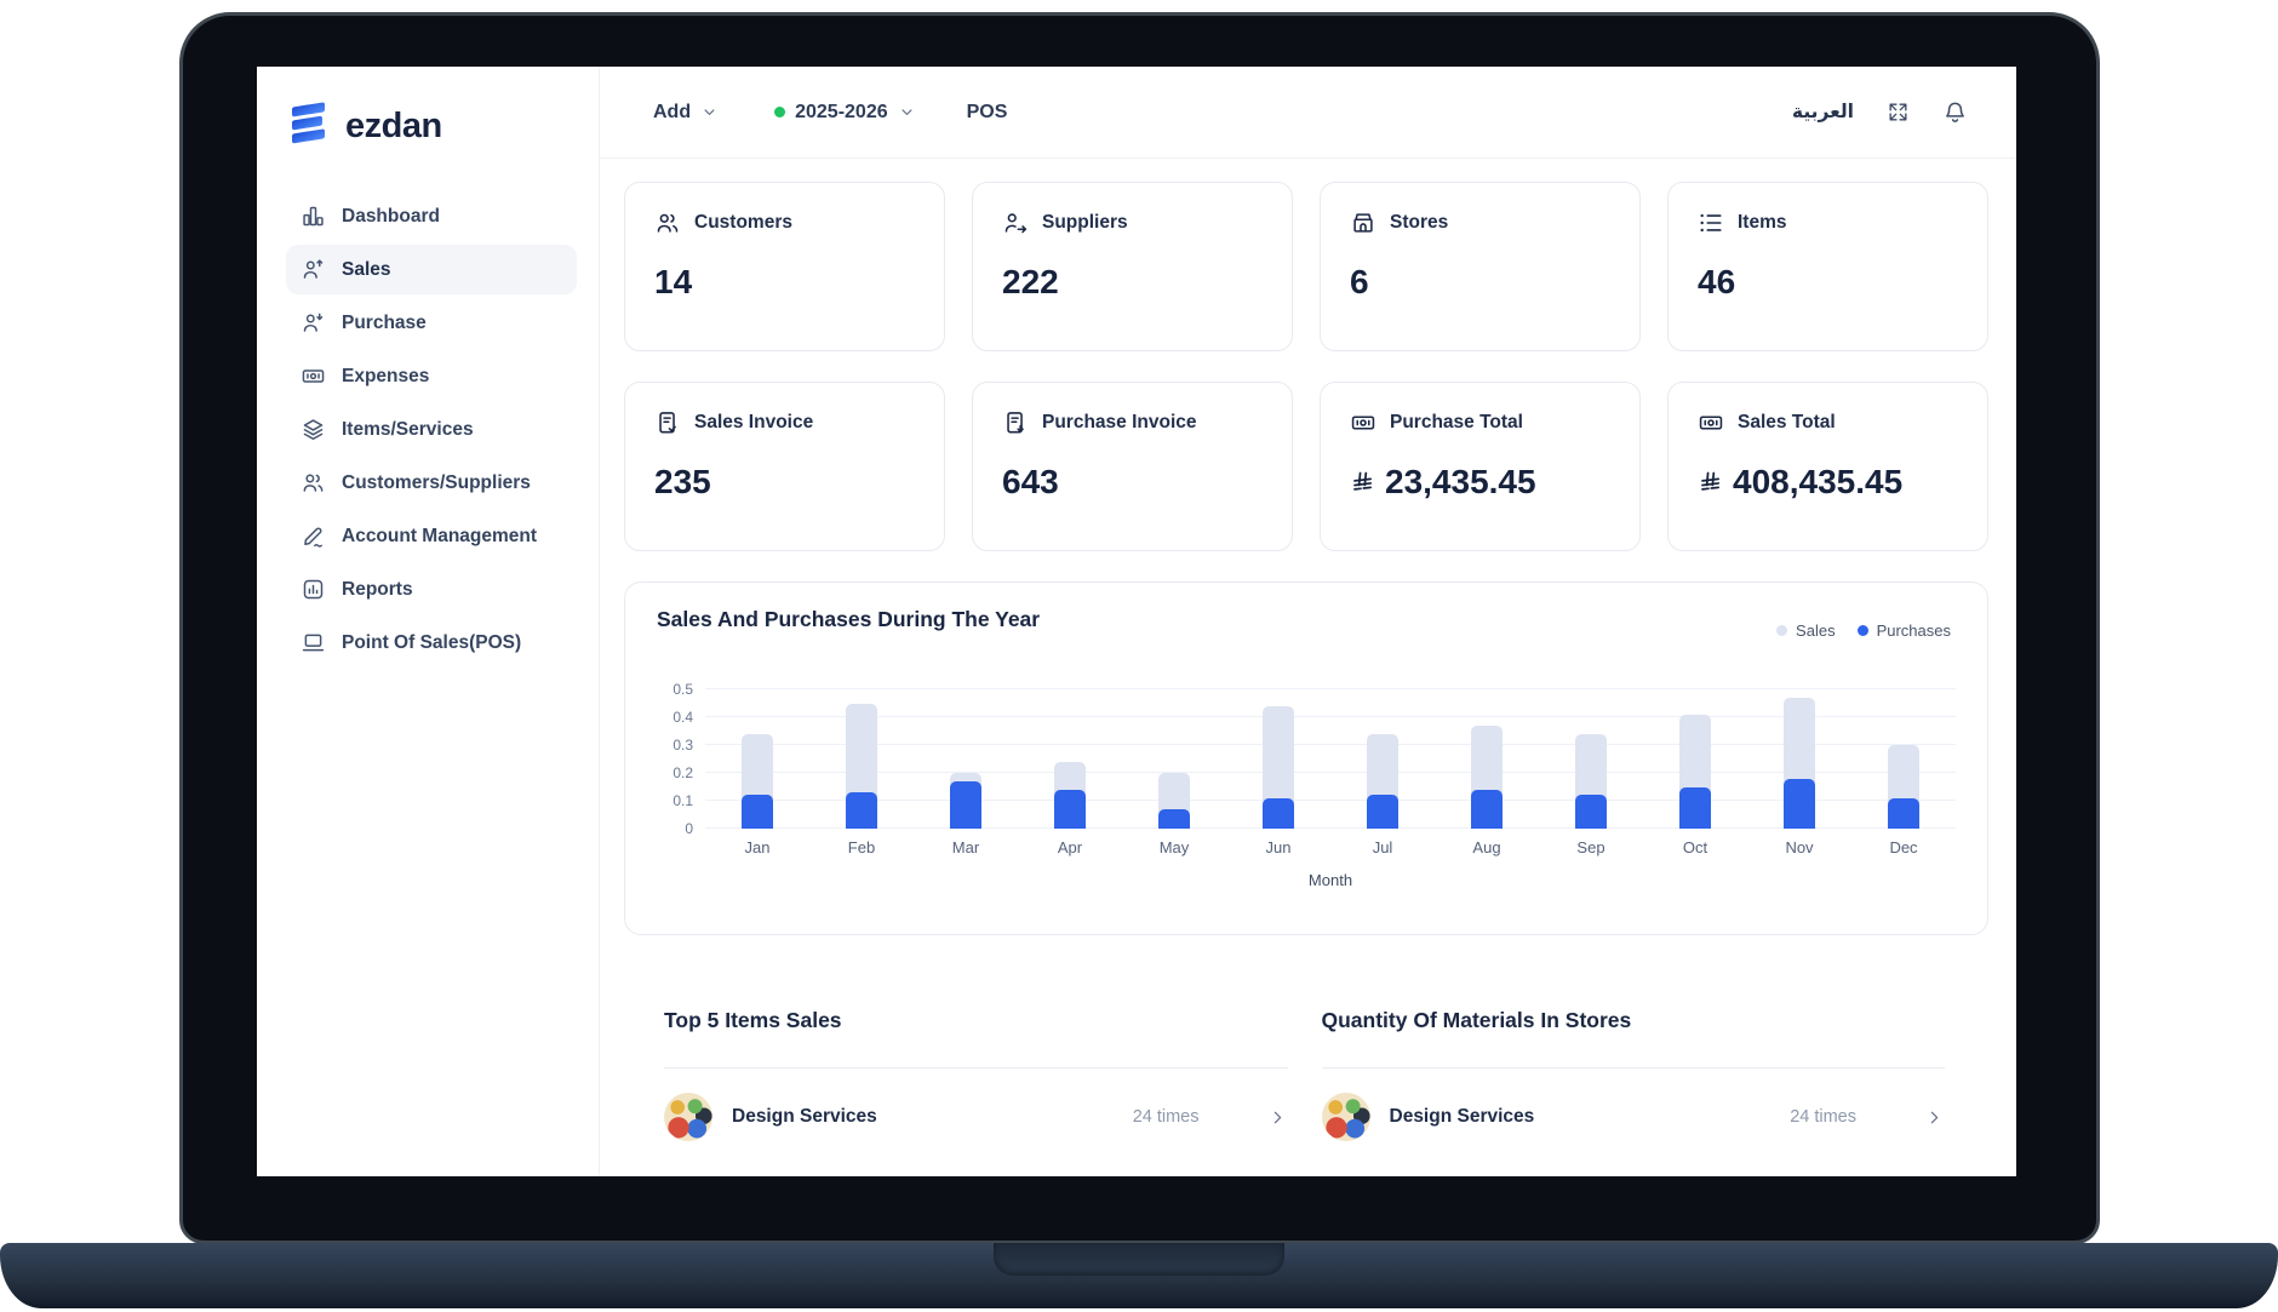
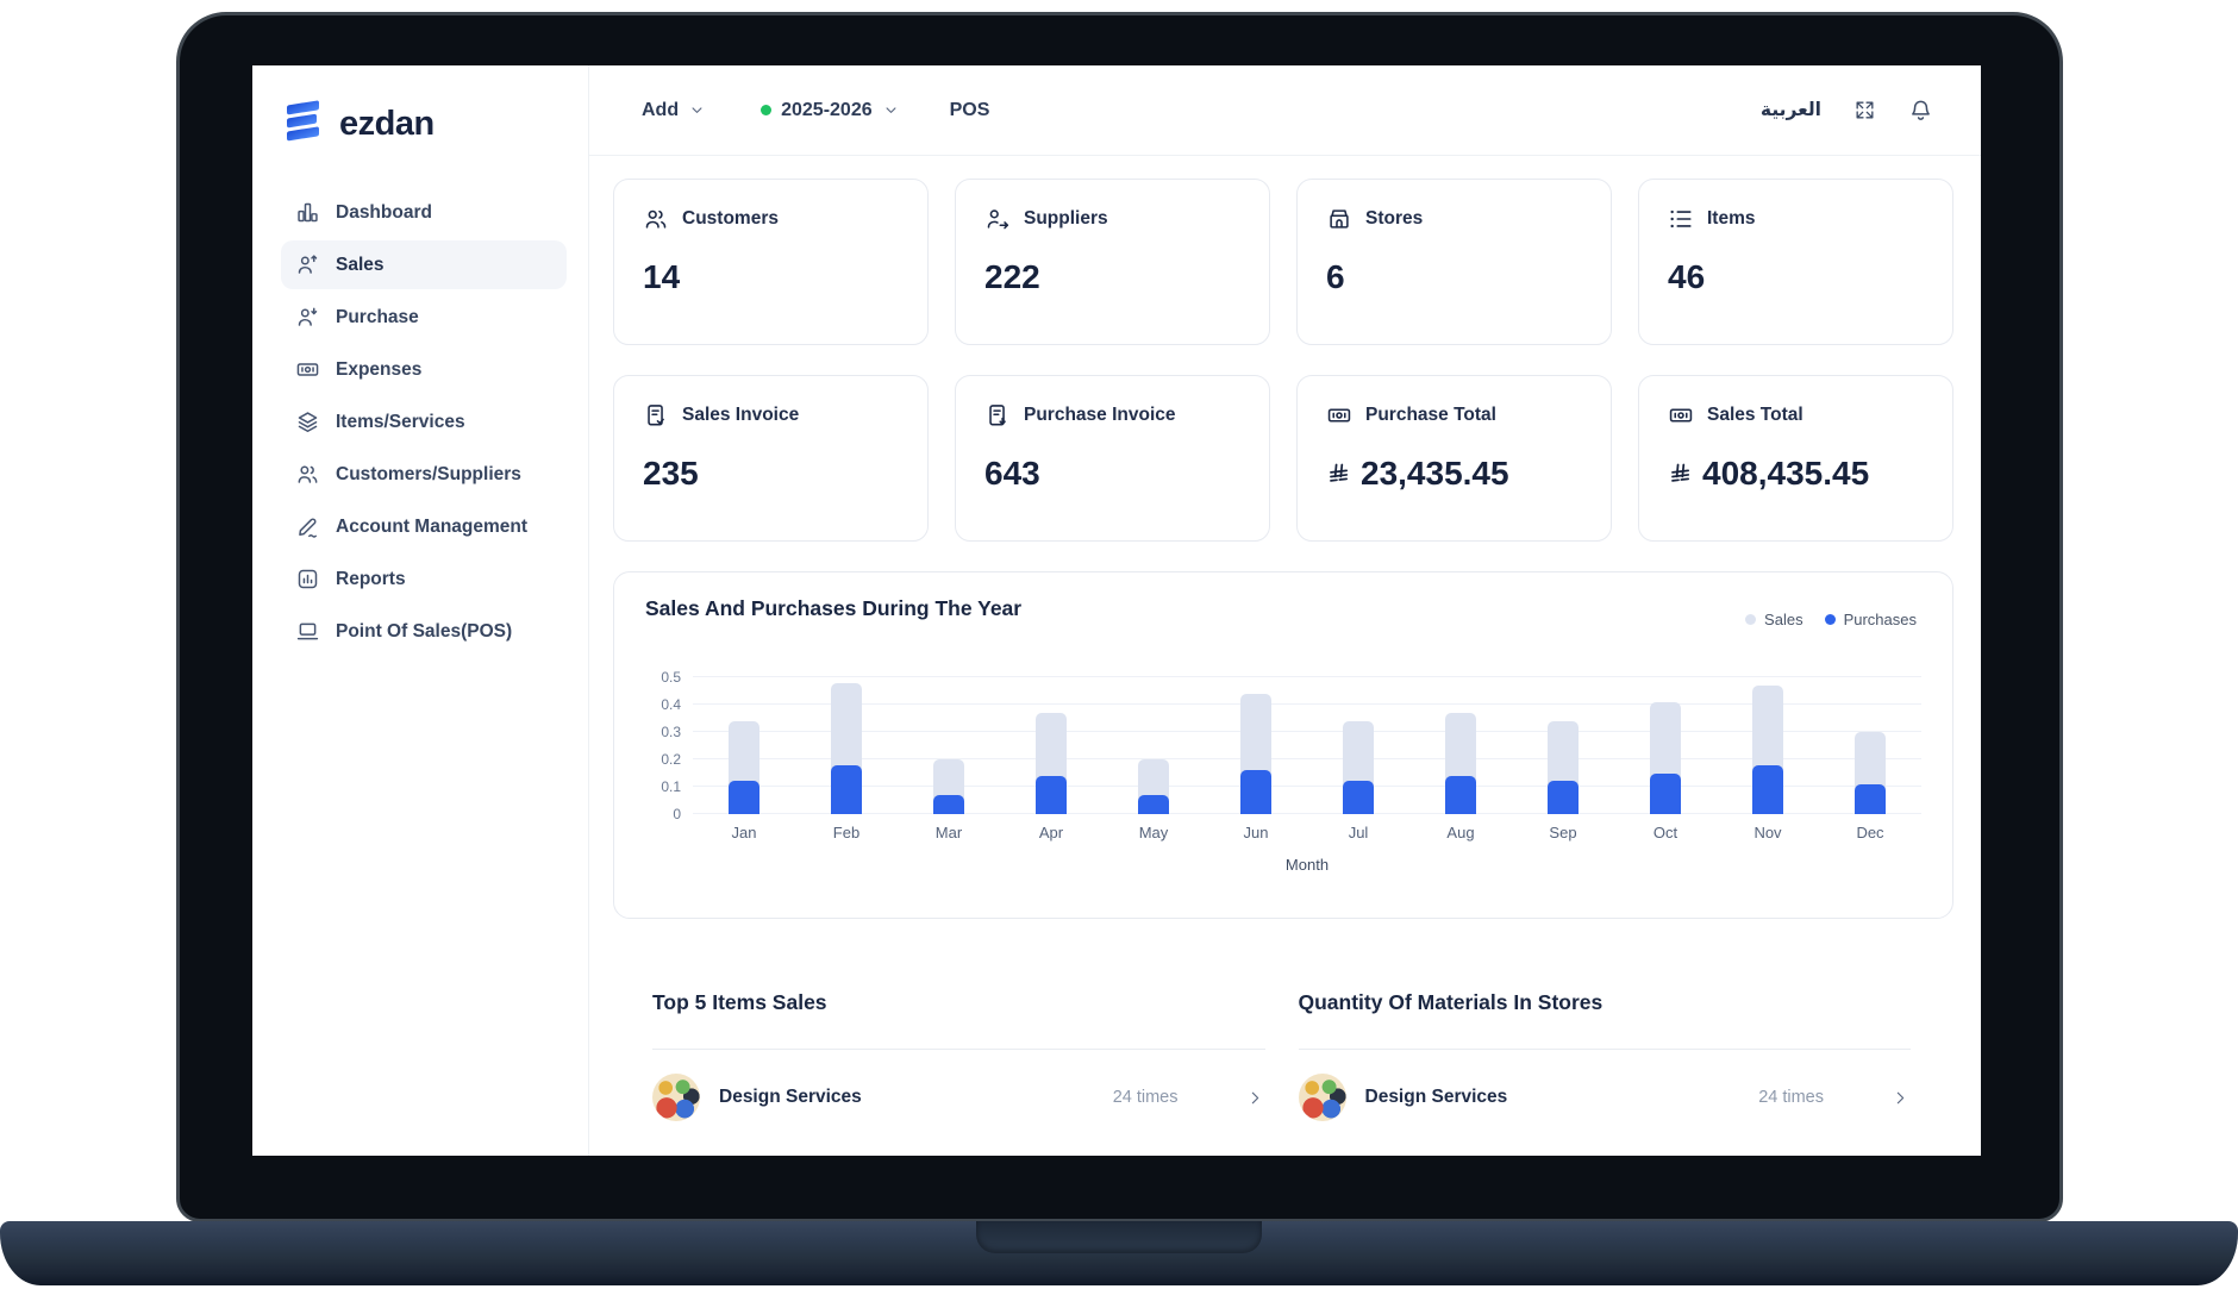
Sales/Feb: 0.45 -> 0.48
Purchases/Feb: 0.13 -> 0.18
Purchases/Mar: 0.17 -> 0.07
Sales/Apr: 0.24 -> 0.37
Purchases/Jun: 0.11 -> 0.16
